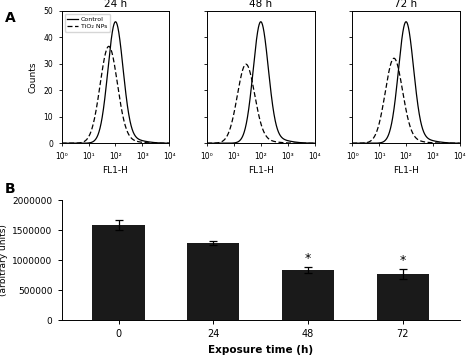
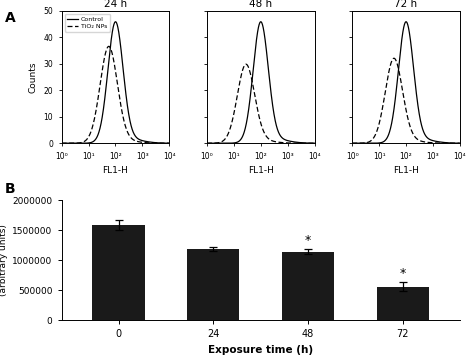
24: 1280000 -> 1180000
48: 840000 -> 1140000
72: 770000 -> 560000
